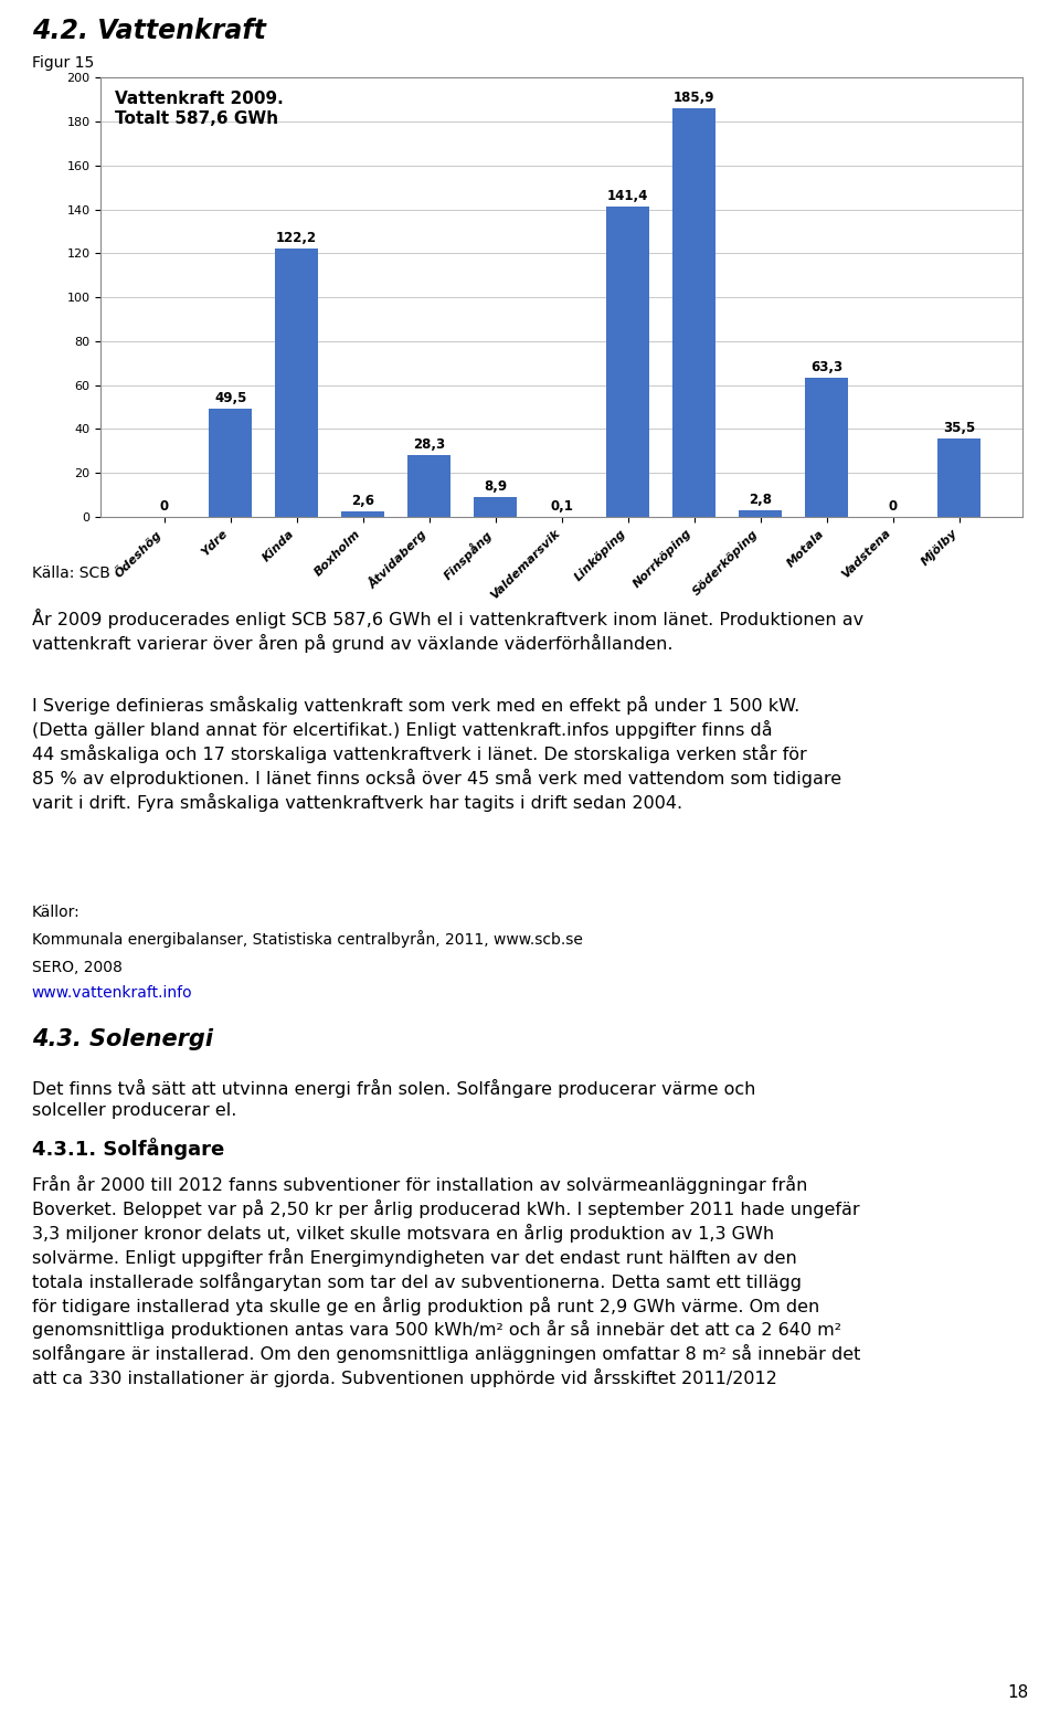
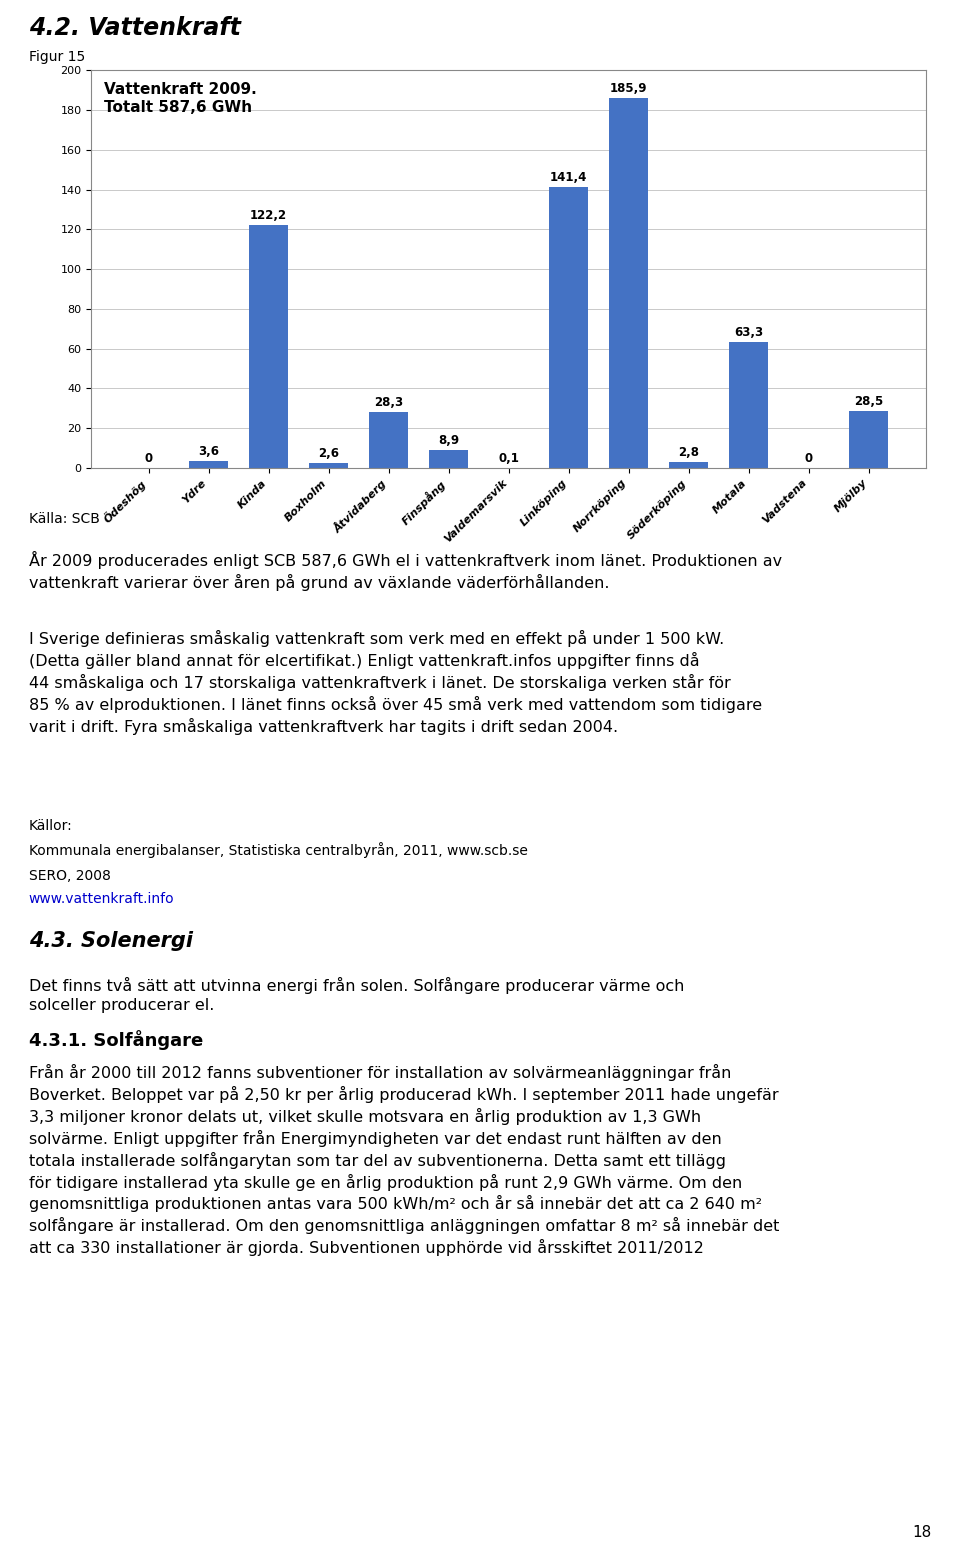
Ydre: 49,5 -> 3,6
Mjölby: 35,5 -> 28,5
